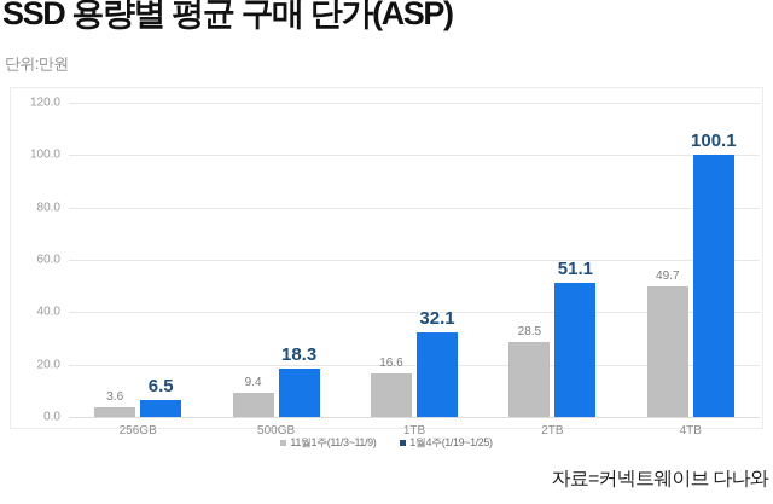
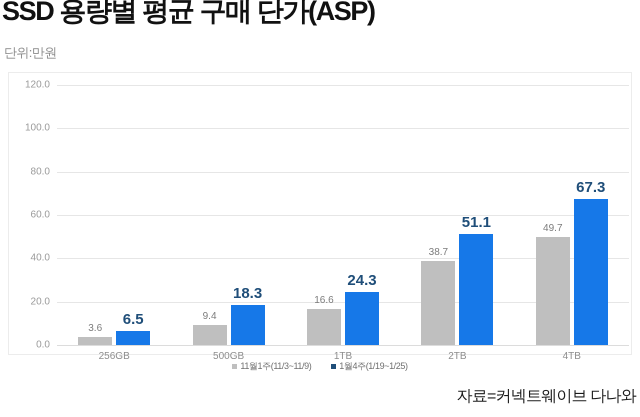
1월4주(1/19~1/25)/1TB: 32.1 -> 24.3
11월1주(11/3~11/9)/2TB: 28.5 -> 38.7
1월4주(1/19~1/25)/4TB: 100.1 -> 67.3
